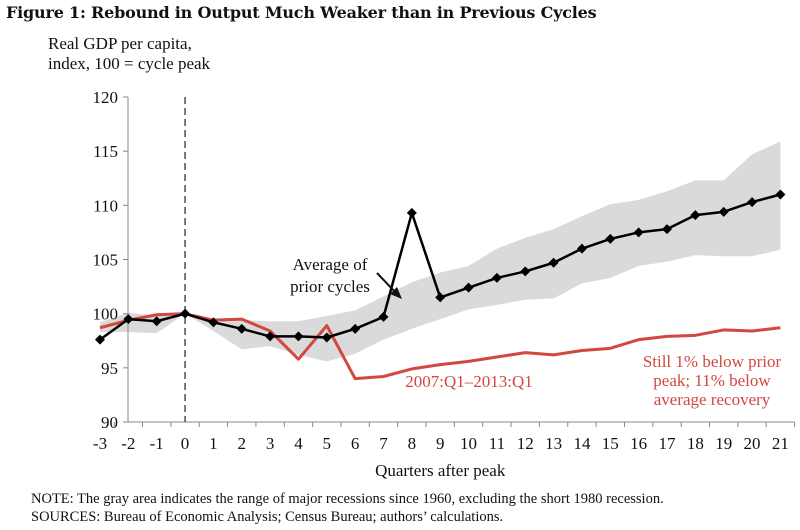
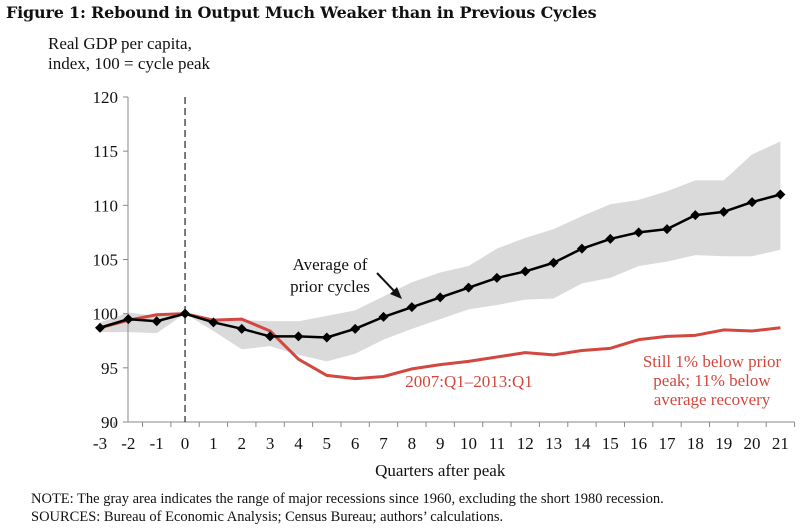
Average of prior cycles/-3: 97.6 -> 98.7
2007:Q1–2013:Q1/5: 98.9 -> 94.3
Average of prior cycles/8: 109.3 -> 100.6
